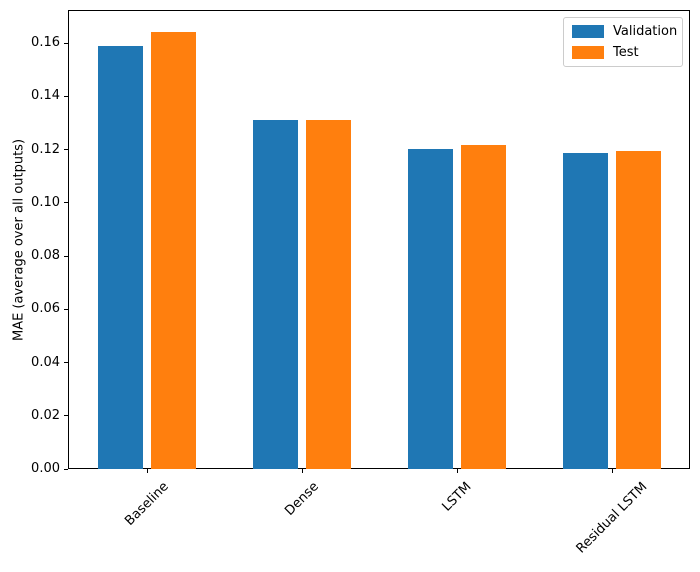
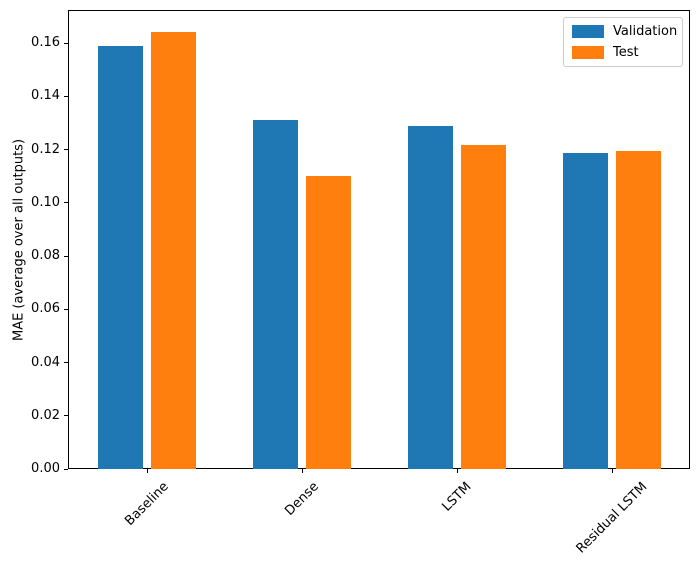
Test/Dense: 0.131 -> 0.110
Validation/LSTM: 0.120 -> 0.129
